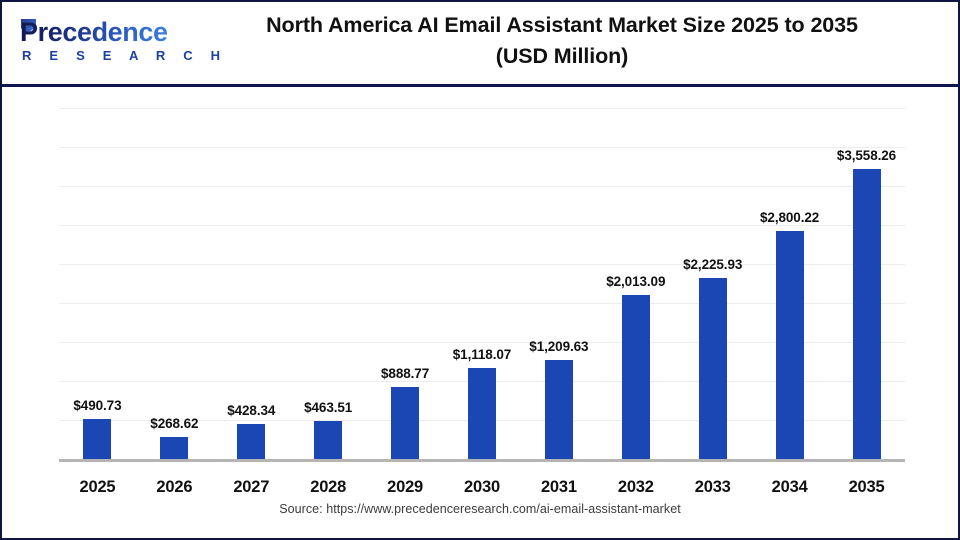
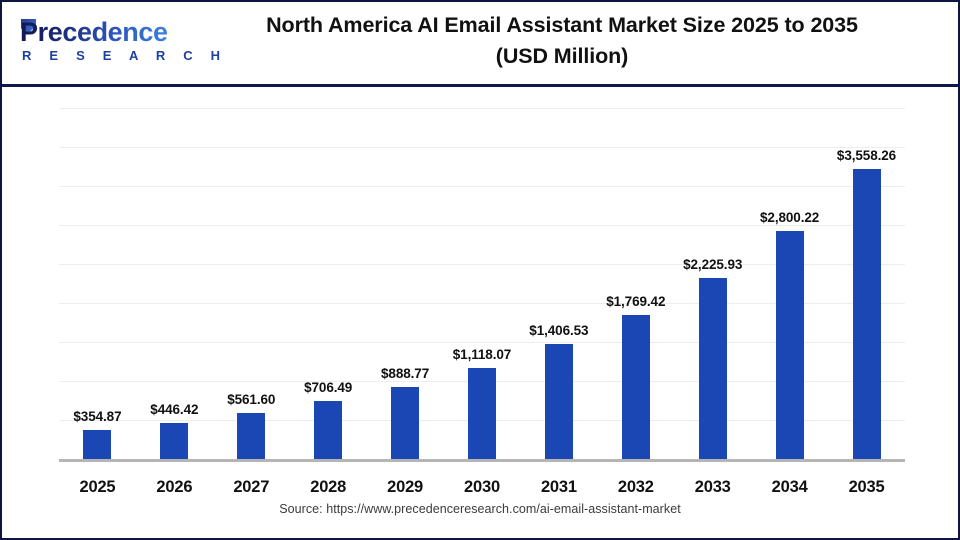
2025: $490.73 -> $354.87
2026: $268.62 -> $446.42
2027: $428.34 -> $561.60
2028: $463.51 -> $706.49
2031: $1,209.63 -> $1,406.53
2032: $2,013.09 -> $1,769.42
